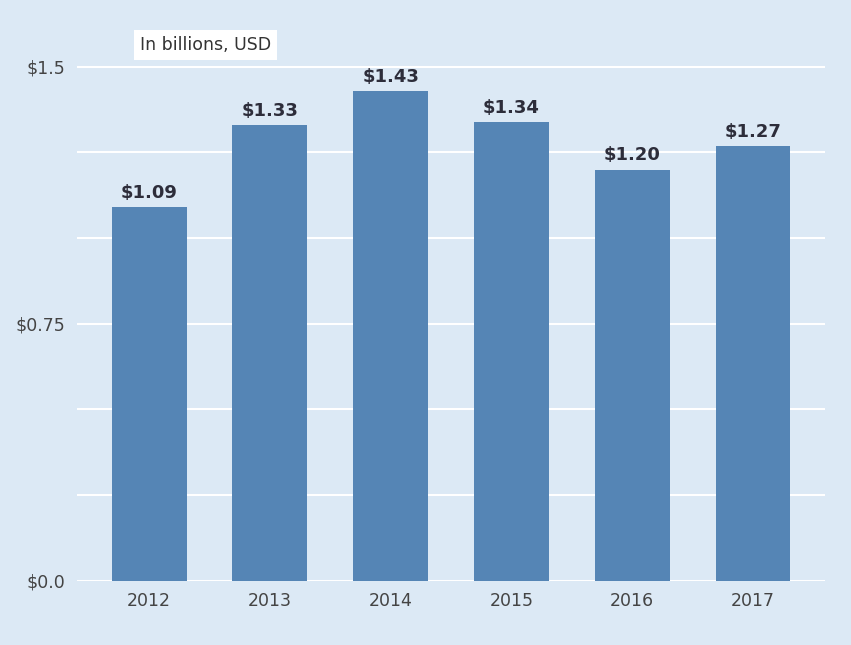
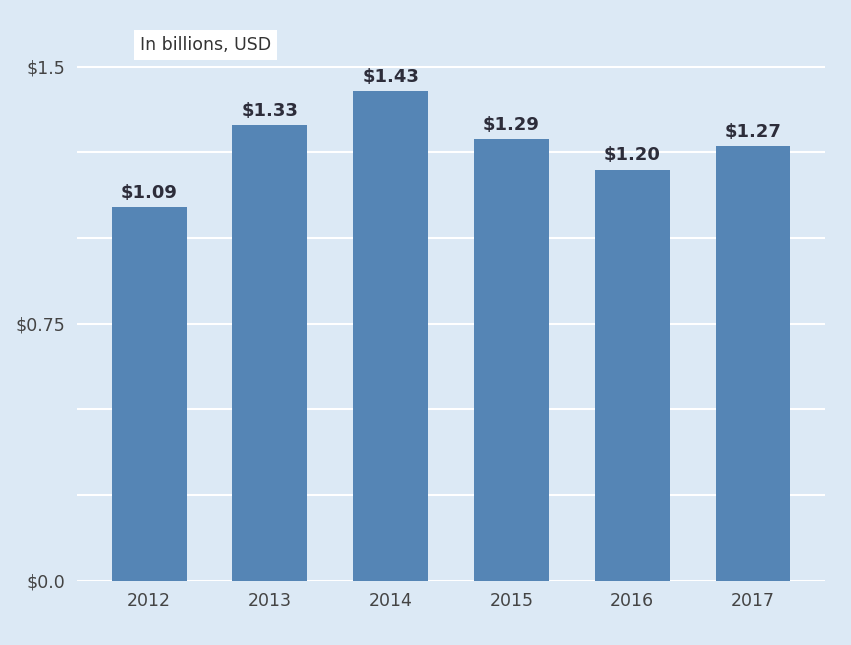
2015: $1.34 -> $1.29
